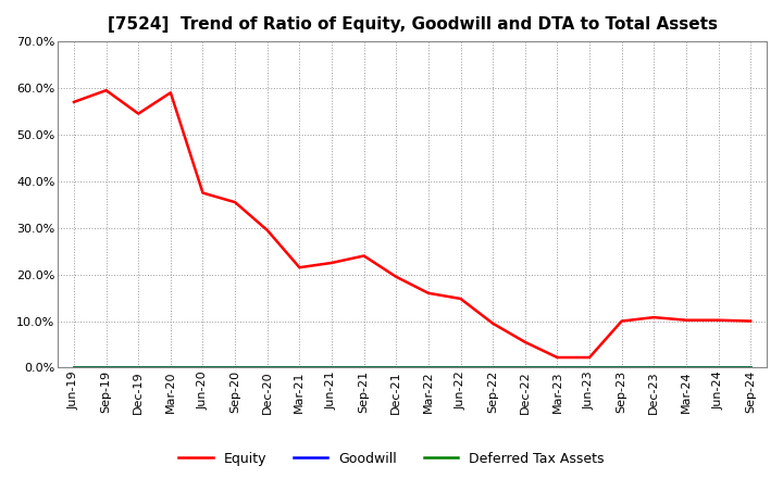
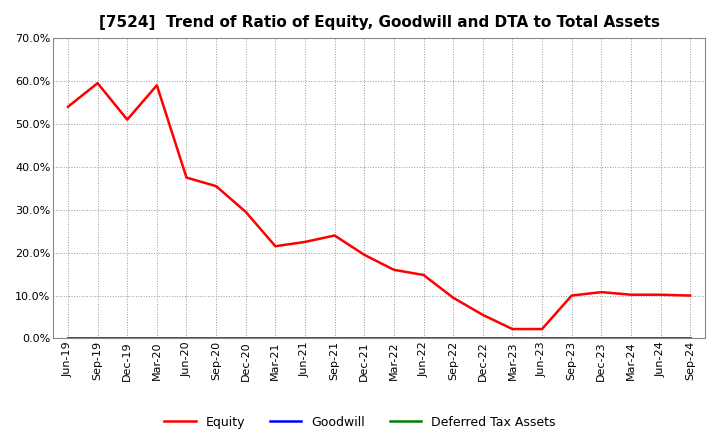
Equity/Jun-19: 57.0% -> 54.0%
Equity/Dec-19: 54.5% -> 51.0%
